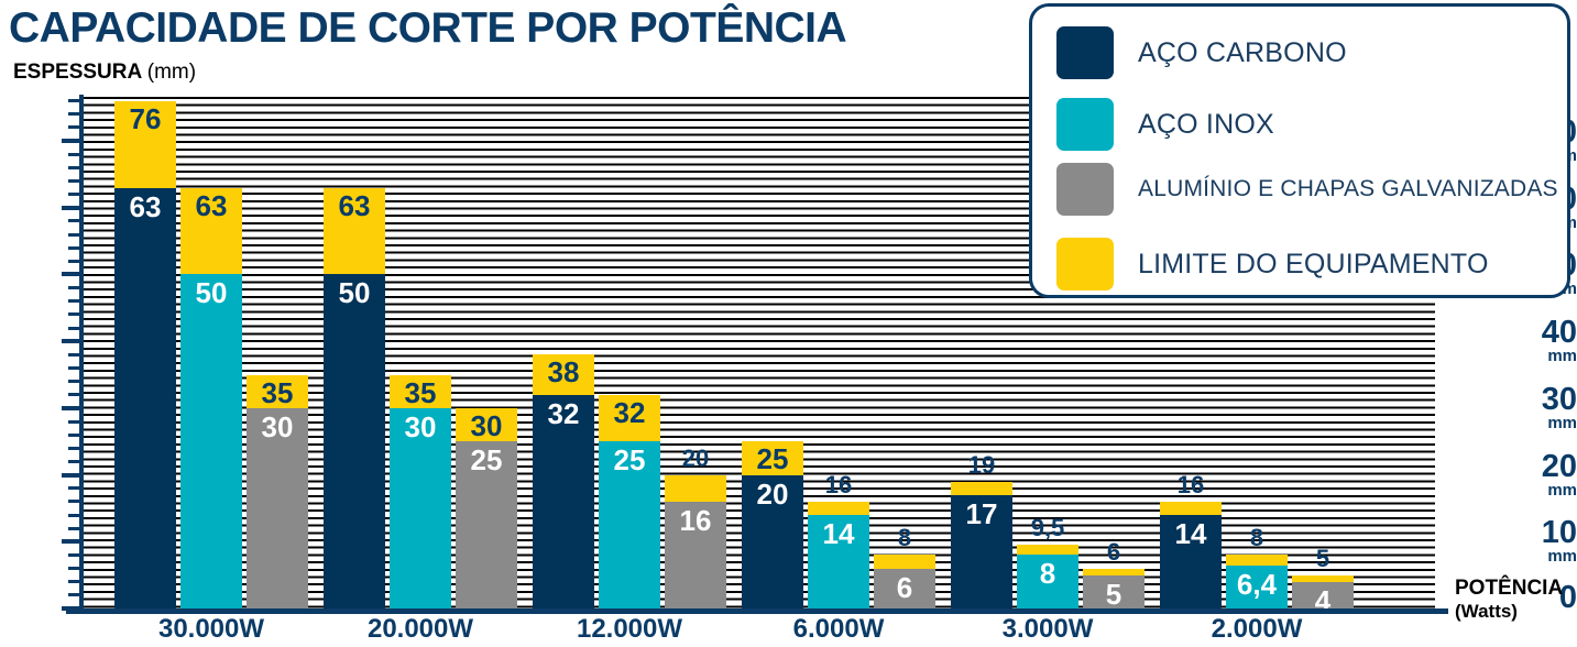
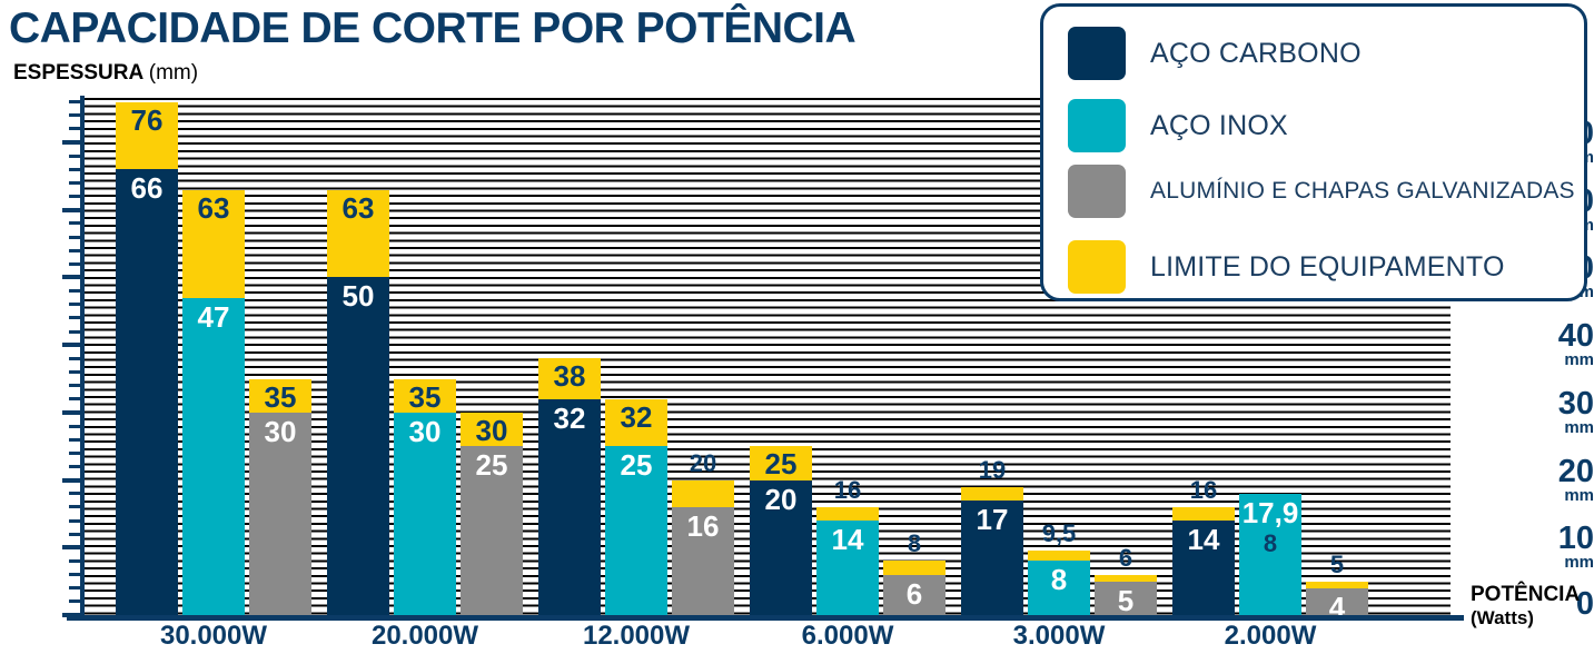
AÇO CARBONO/30.000W: 63 -> 66
AÇO INOX/30.000W: 50 -> 47
AÇO INOX/2.000W: 6,4 -> 17,9
